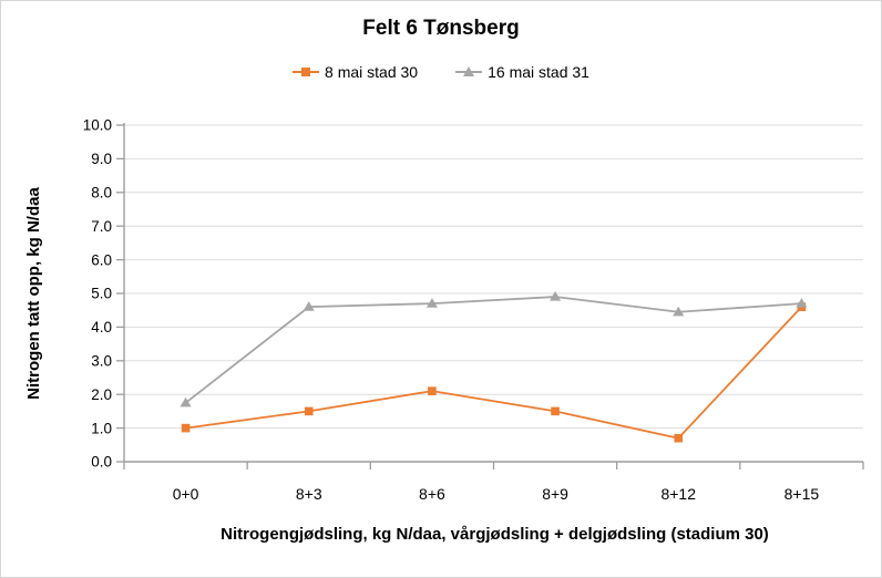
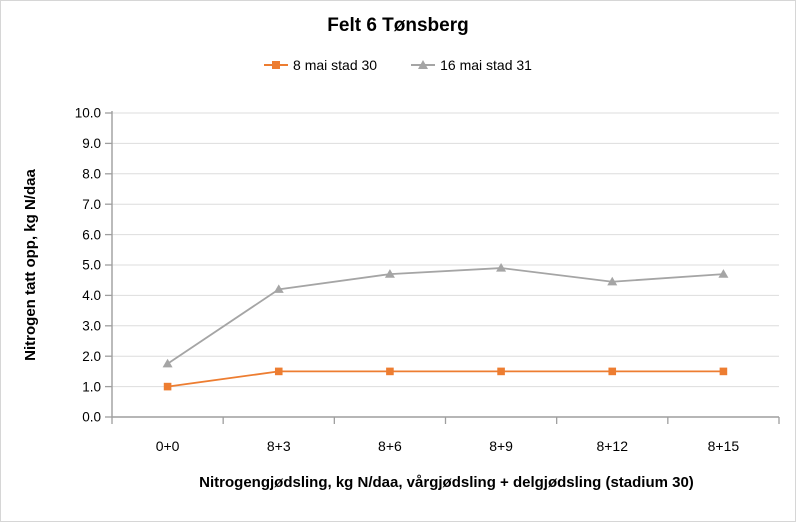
16 mai stad 31/8+3: 4.6 -> 4.2
8 mai stad 30/8+6: 2.1 -> 1.5
8 mai stad 30/8+12: 0.7 -> 1.5
8 mai stad 30/8+15: 4.6 -> 1.5
